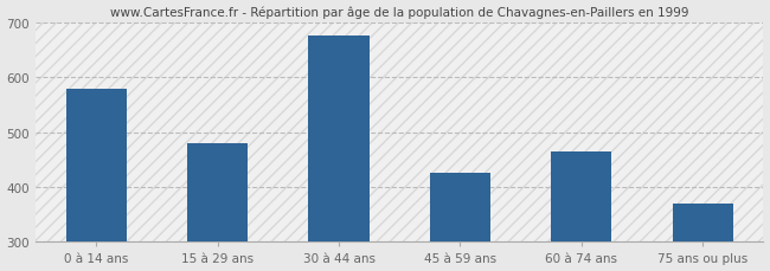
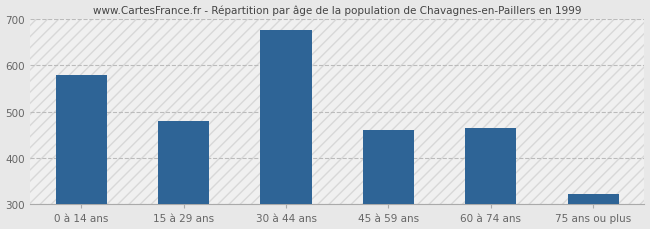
45 à 59 ans: 425 -> 460
75 ans ou plus: 370 -> 322
